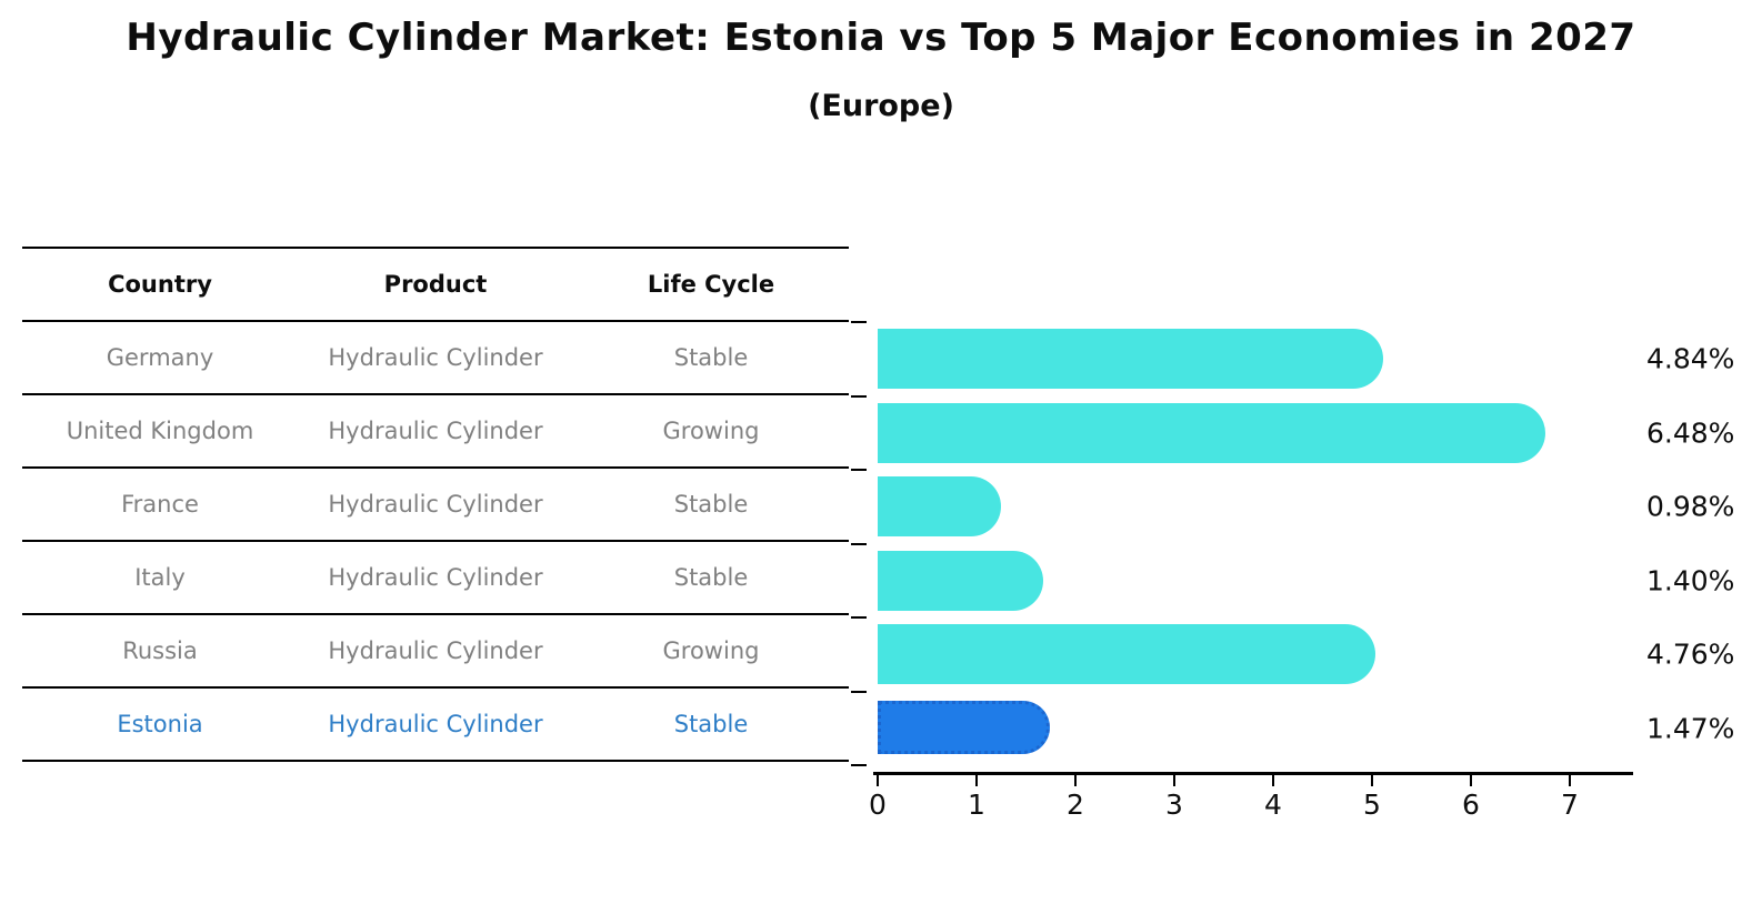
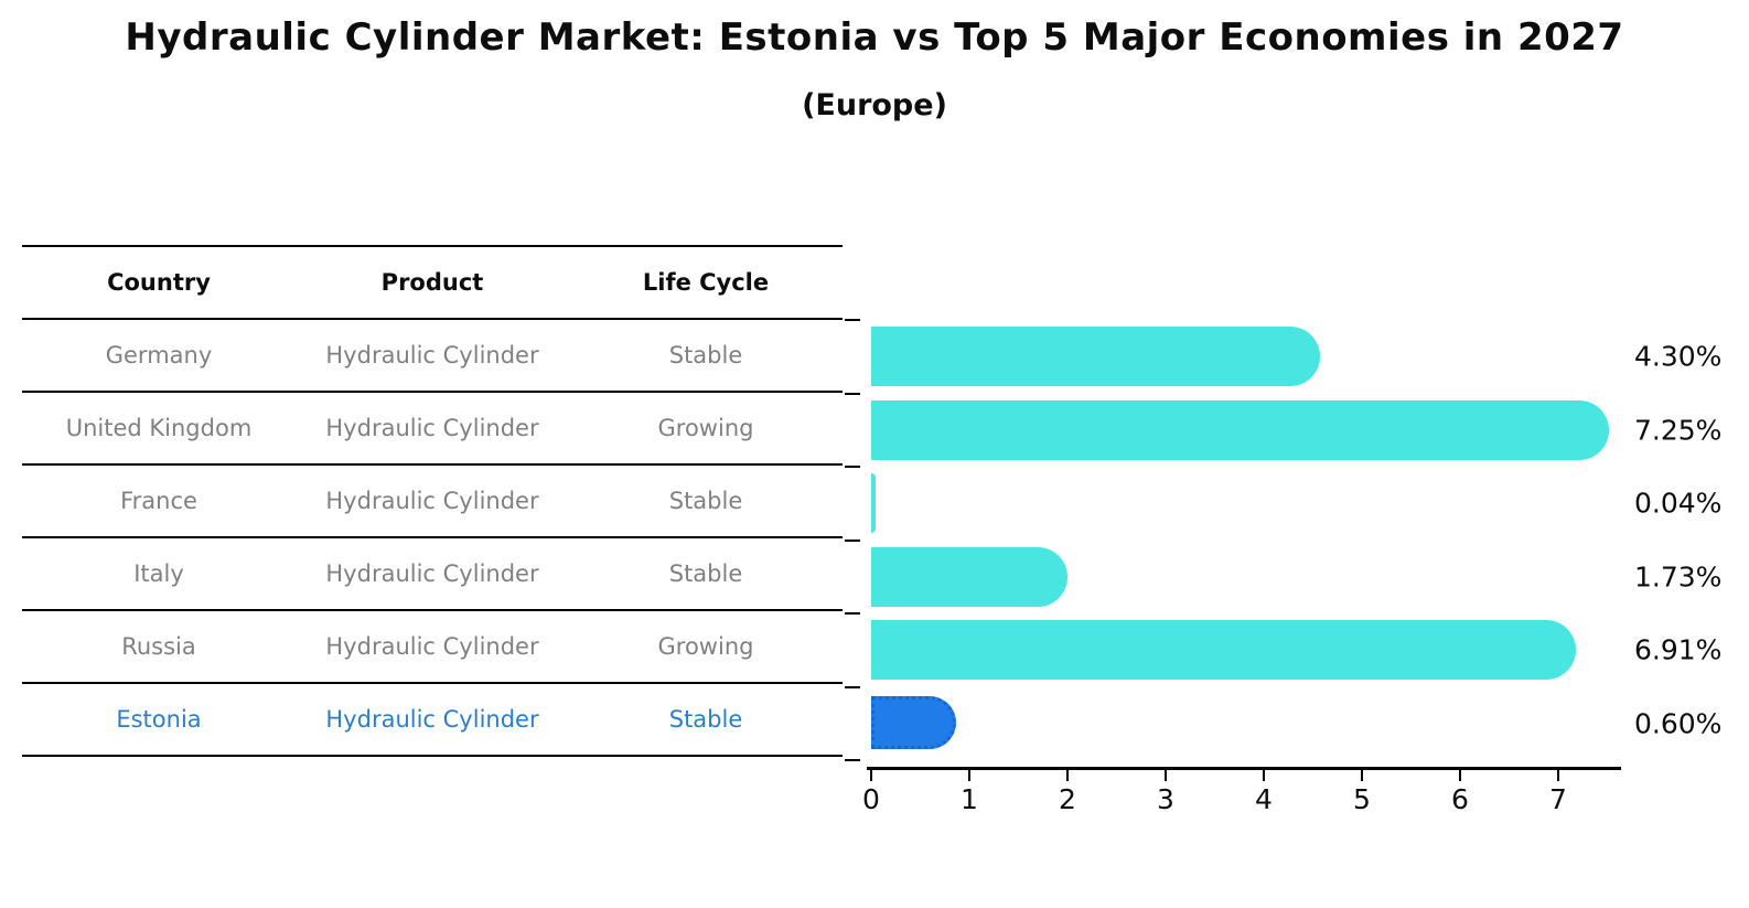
Germany: 4.84% -> 4.30%
United Kingdom: 6.48% -> 7.25%
France: 0.98% -> 0.04%
Italy: 1.40% -> 1.73%
Russia: 4.76% -> 6.91%
Estonia: 1.47% -> 0.60%
